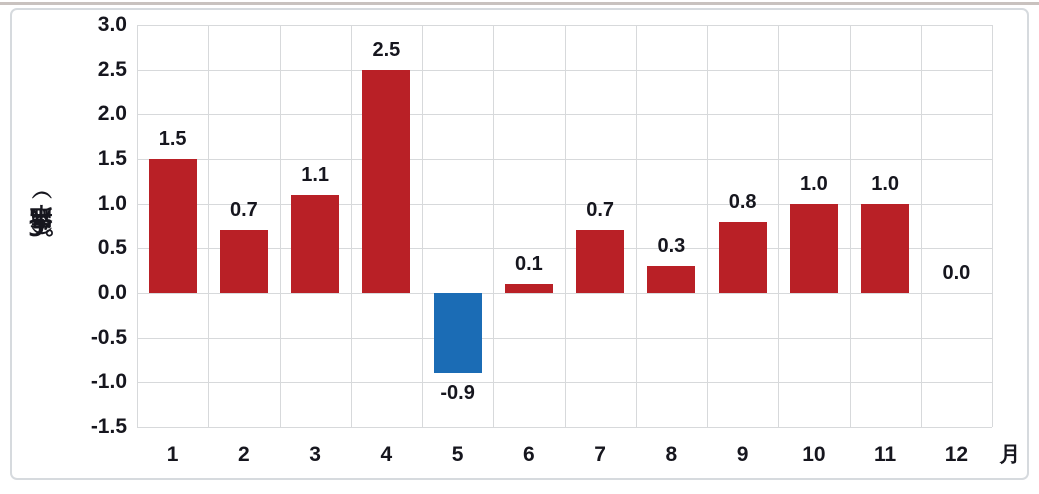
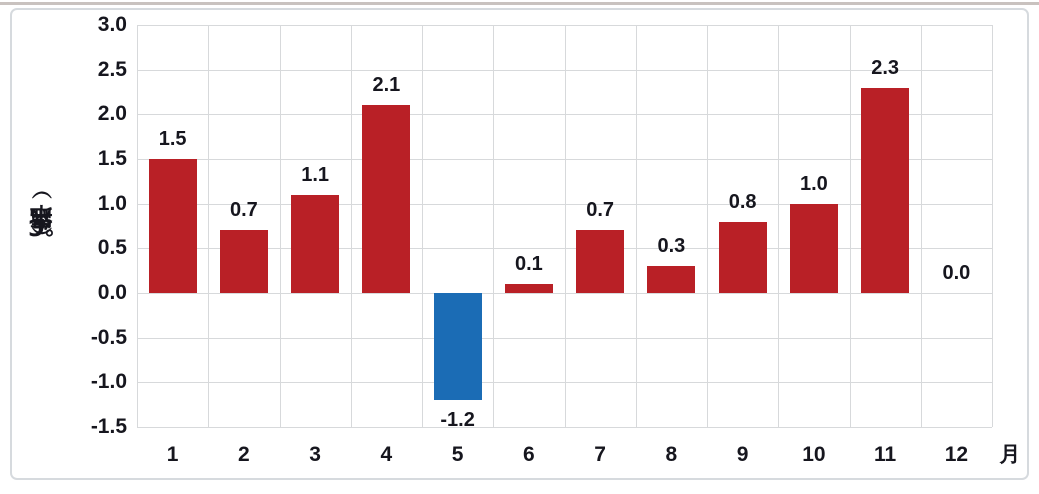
4: 2.5 -> 2.1
5: -0.9 -> -1.2
11: 1.0 -> 2.3
